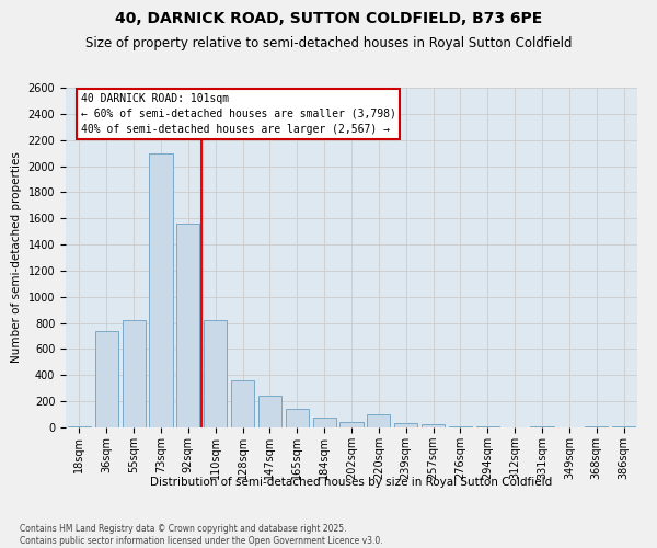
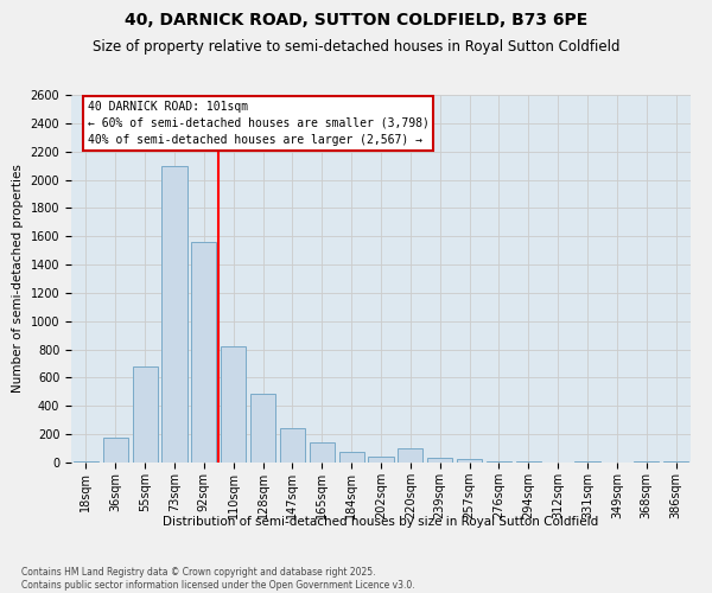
36sqm: 740 -> 180
55sqm: 820 -> 680
128sqm: 360 -> 490
